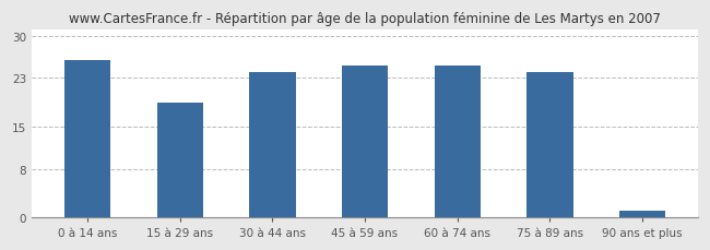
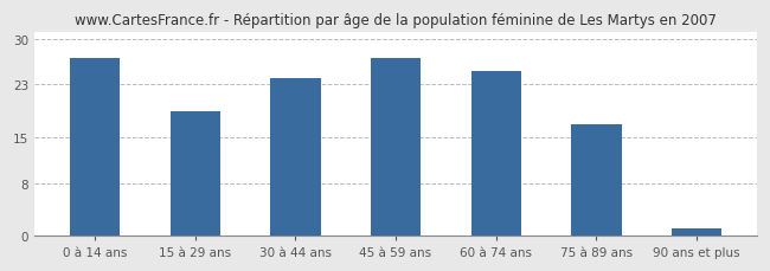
0 à 14 ans: 26 -> 27
45 à 59 ans: 25 -> 27
75 à 89 ans: 24 -> 17
